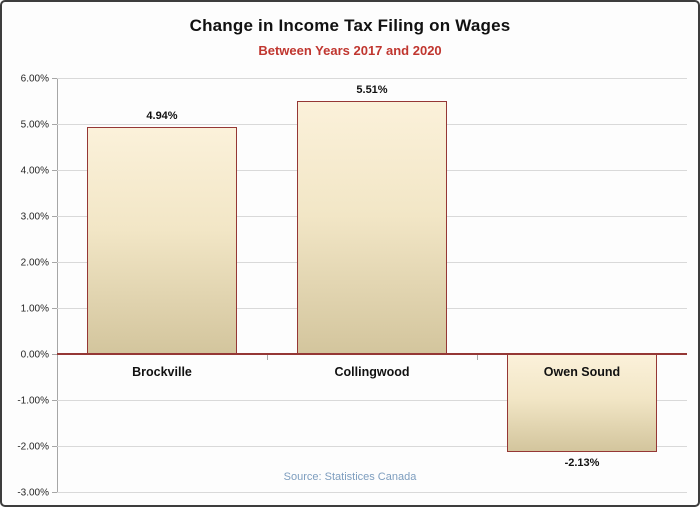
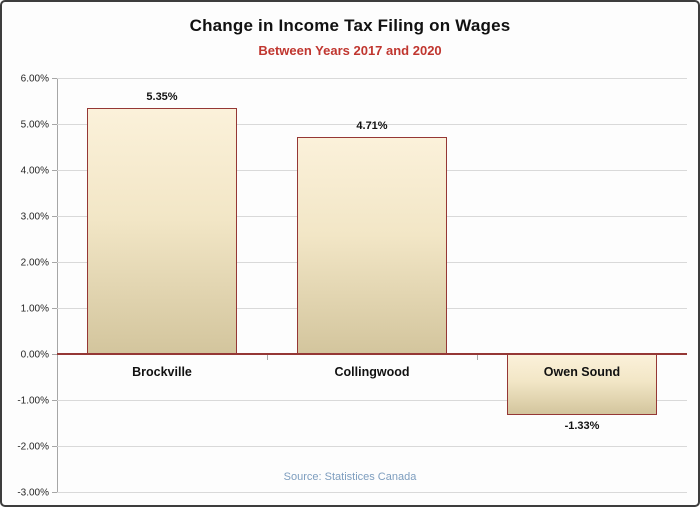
Brockville: 4.94% -> 5.35%
Collingwood: 5.51% -> 4.71%
Owen Sound: -2.13% -> -1.33%
